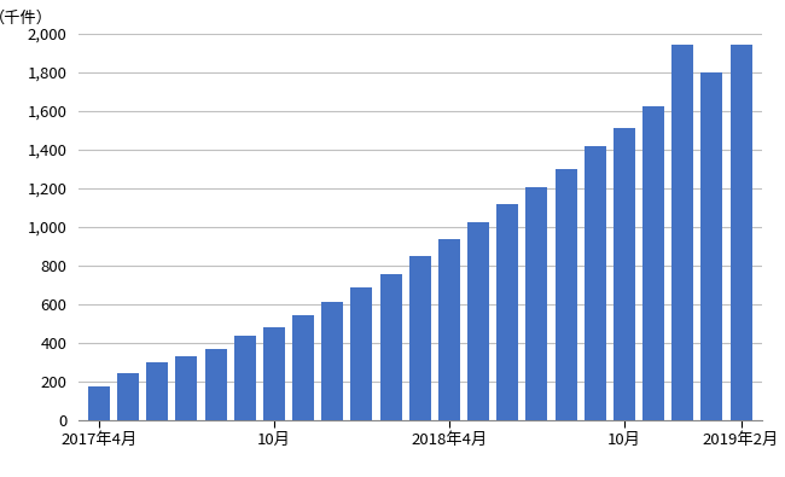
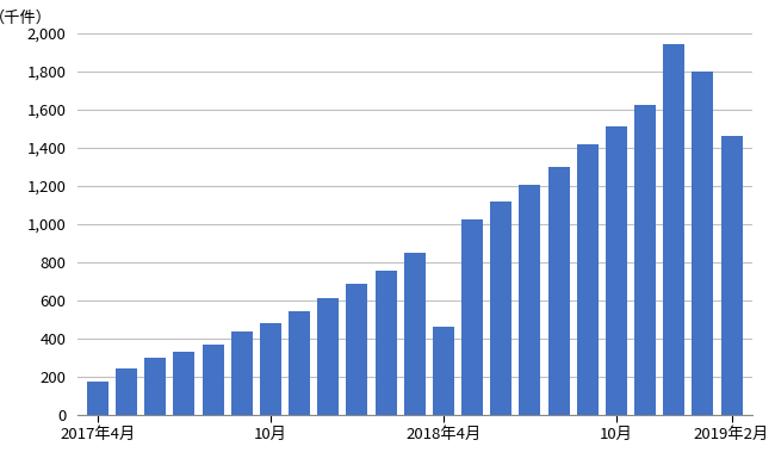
2018年4月: 940 -> 460
2019年2月: 1,940 -> 1,460
